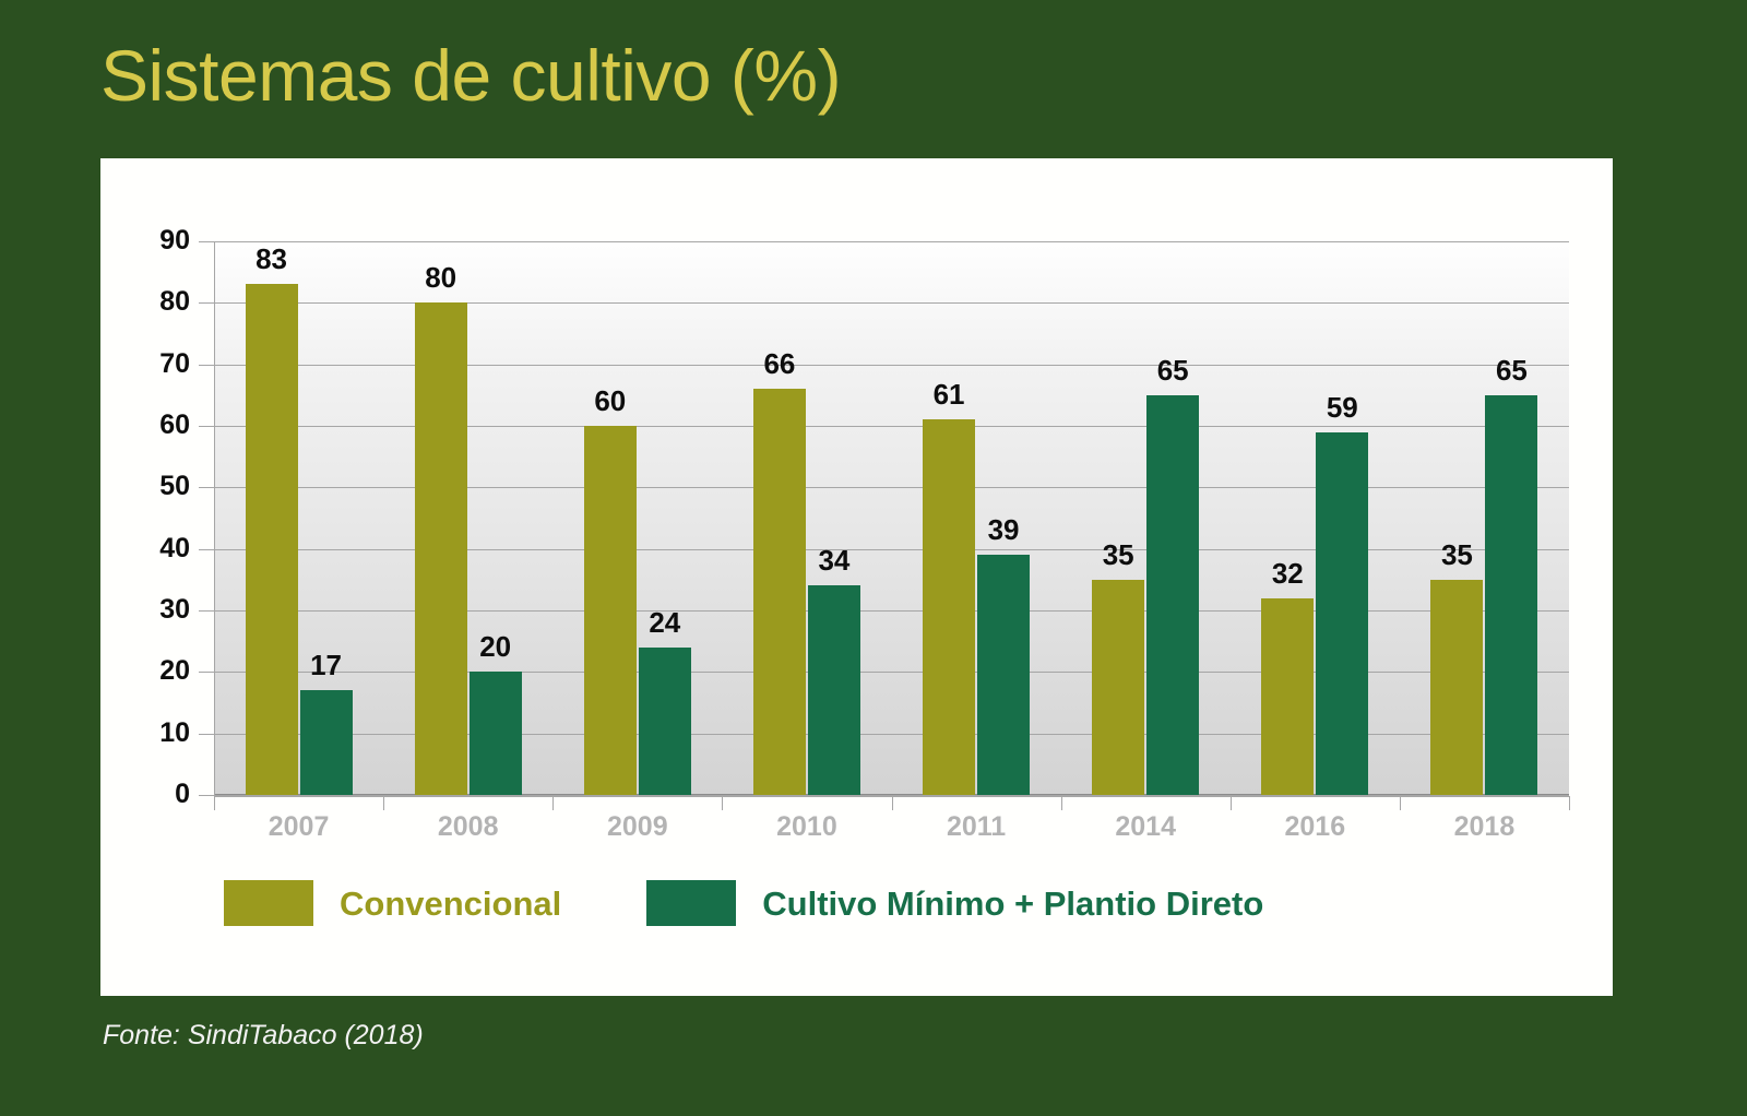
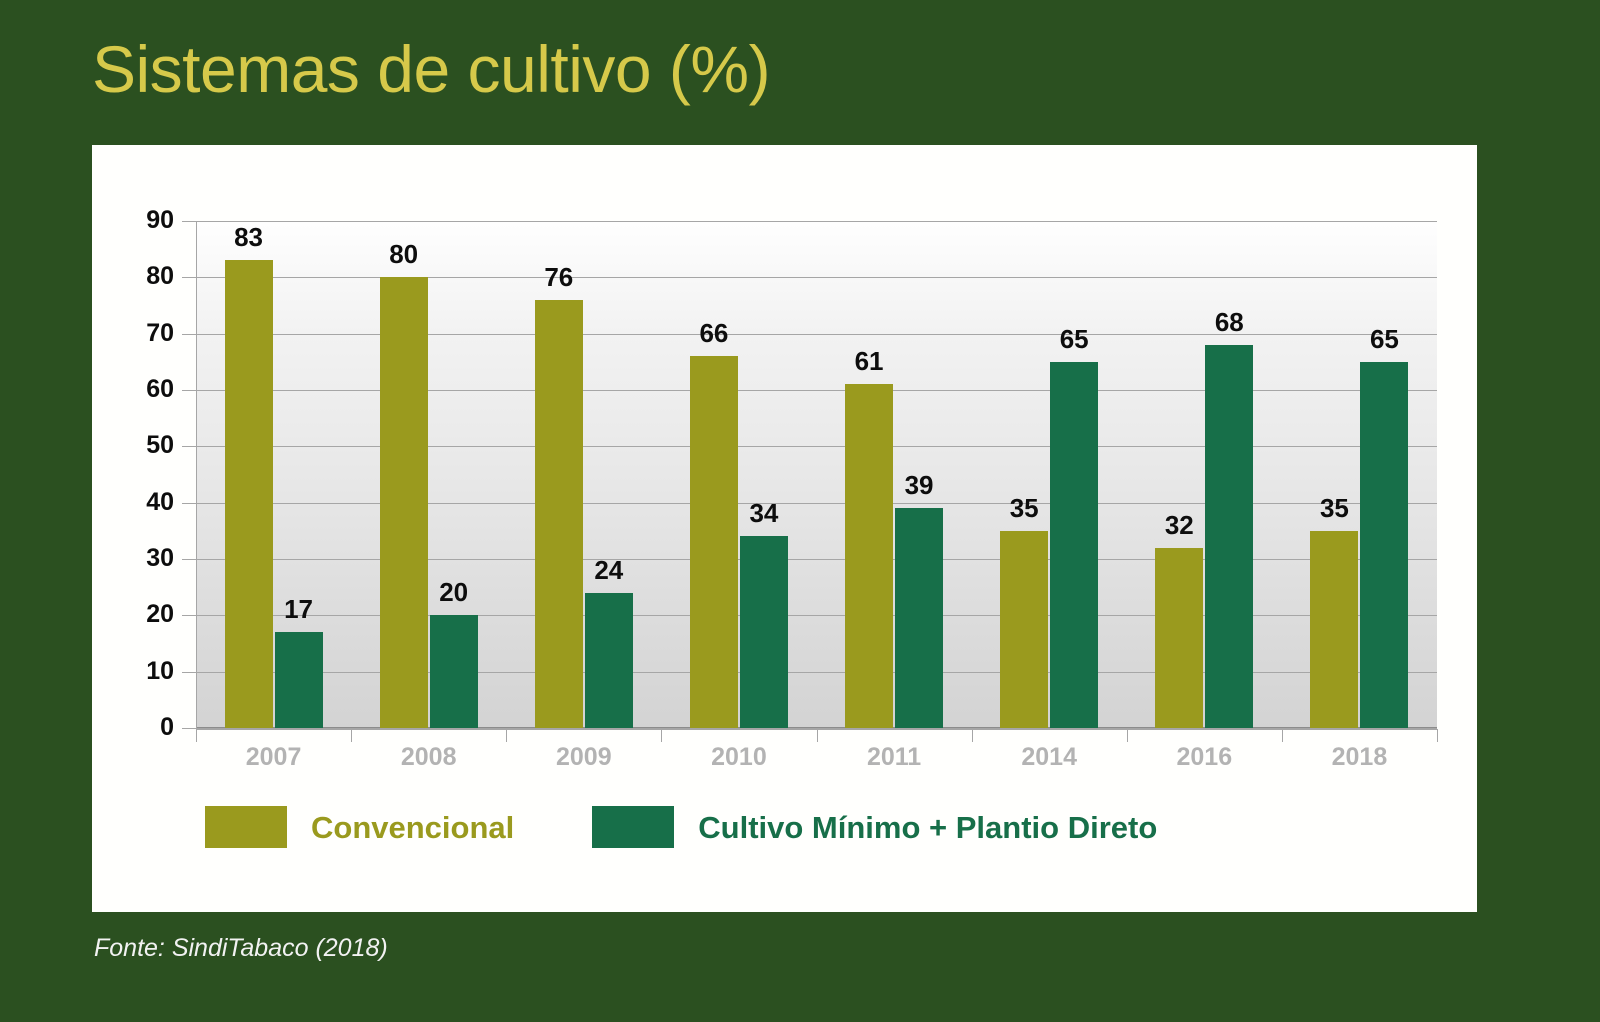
Convencional/2009: 60 -> 76
Cultivo Mínimo + Plantio Direto/2016: 59 -> 68
